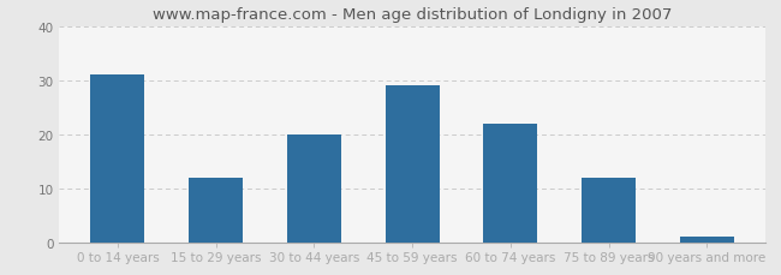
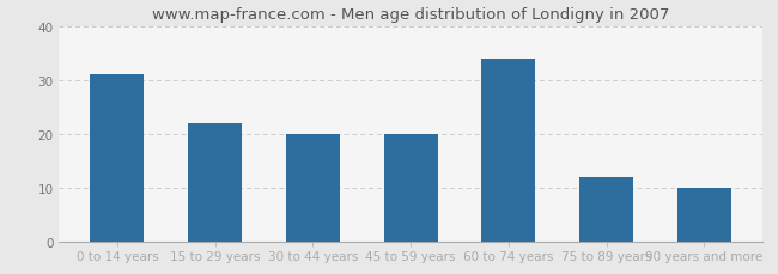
15 to 29 years: 12 -> 22
45 to 59 years: 29 -> 20
60 to 74 years: 22 -> 34
90 years and more: 1 -> 10
